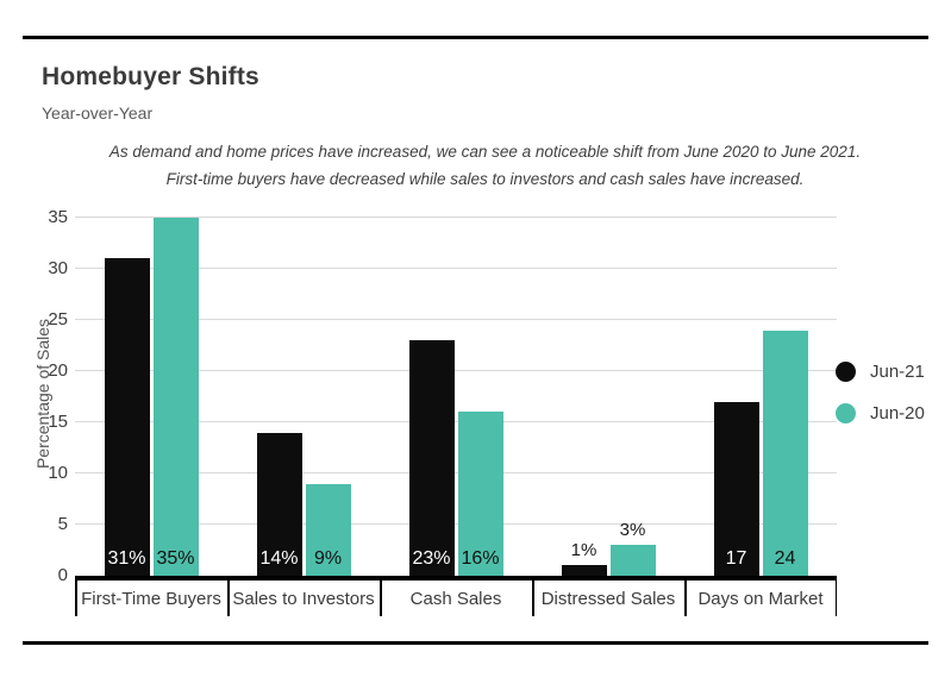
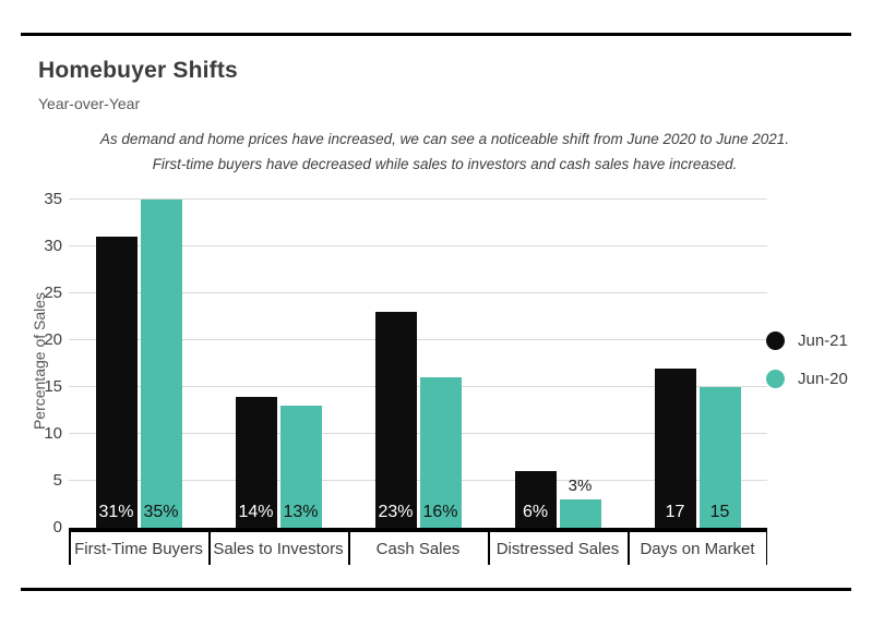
Jun-20/Sales to Investors: 9% -> 13%
Jun-21/Distressed Sales: 1% -> 6%
Jun-20/Days on Market: 24 -> 15
